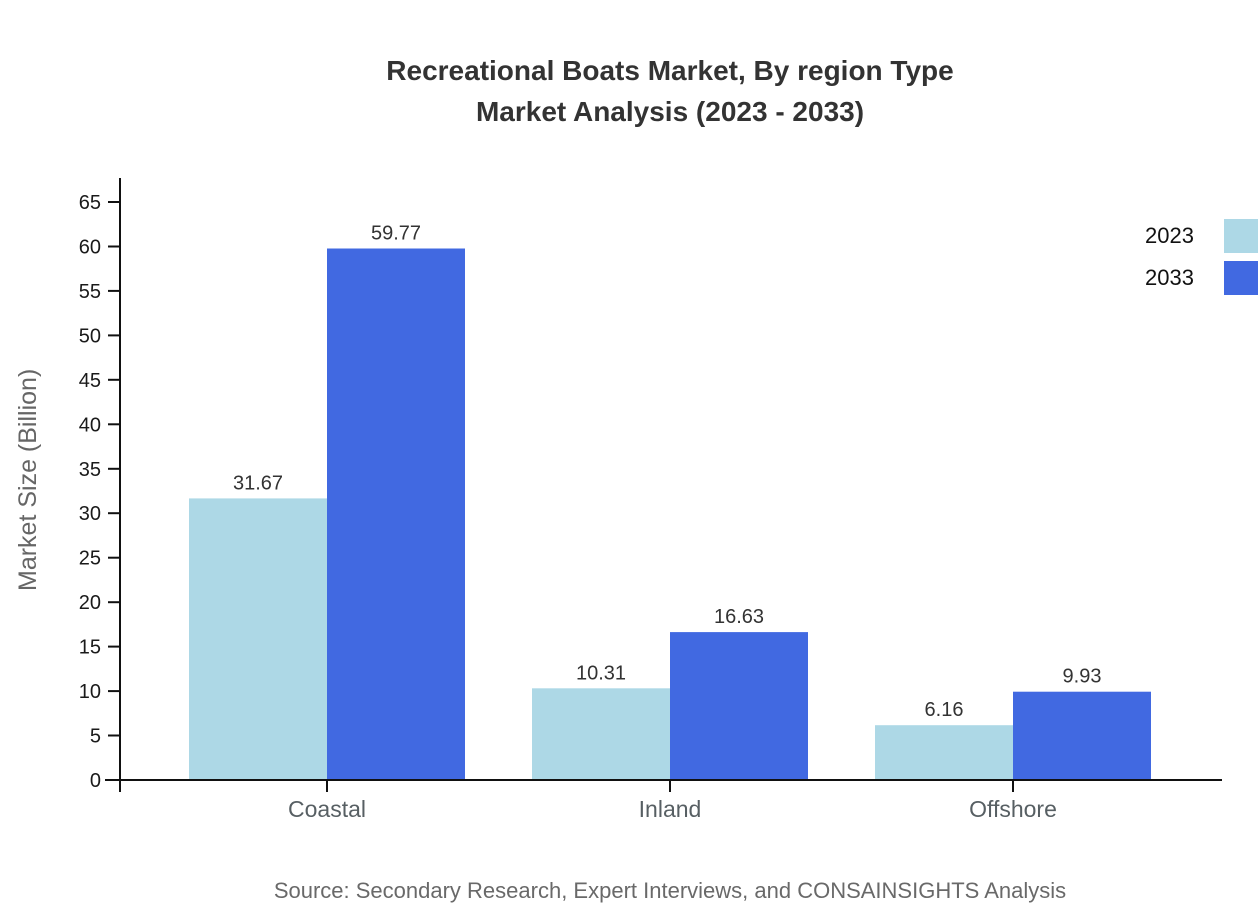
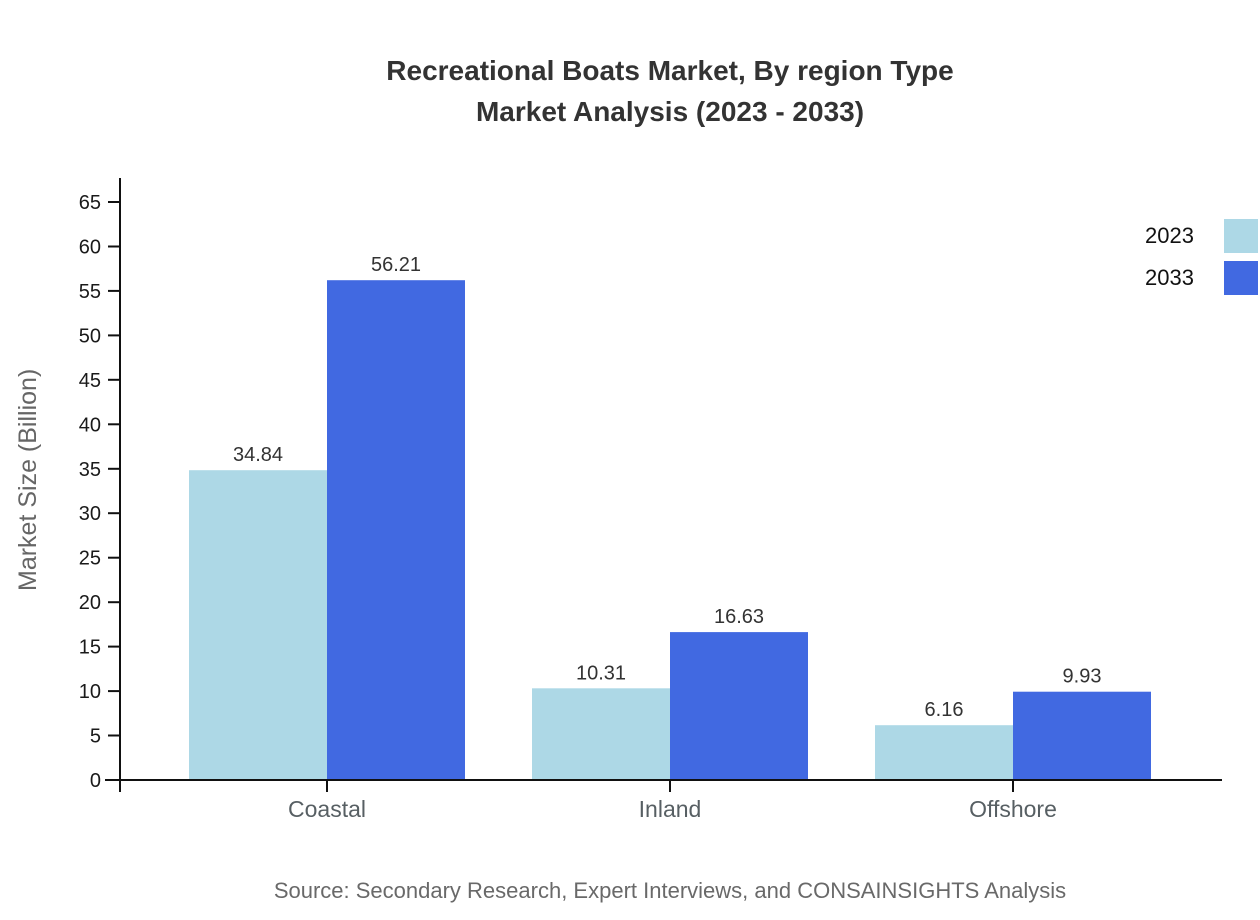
2023/Coastal: 31.67 -> 34.84
2033/Coastal: 59.77 -> 56.21
